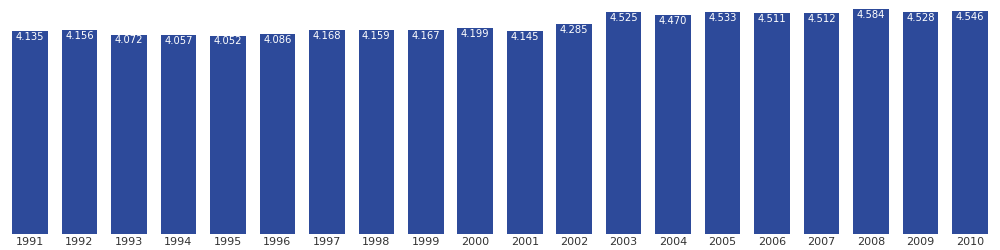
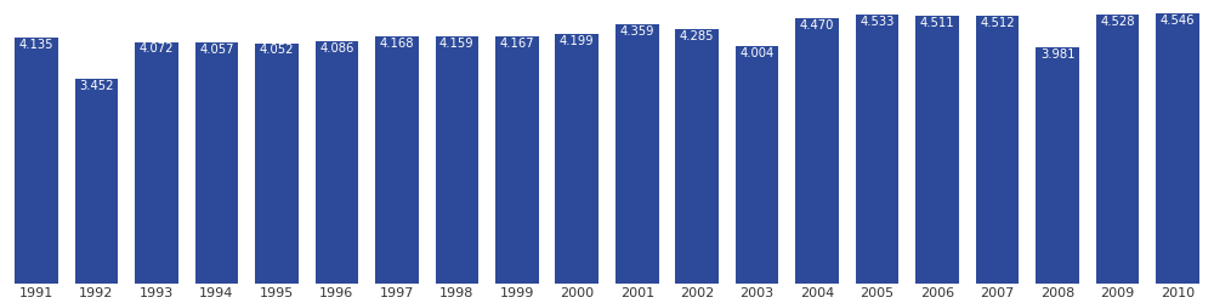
1992: 4.156 -> 3.452
2001: 4.145 -> 4.359
2003: 4.525 -> 4.004
2008: 4.584 -> 3.981
